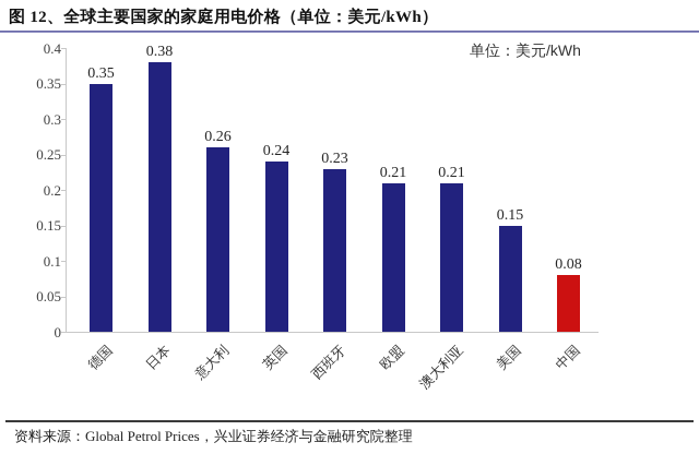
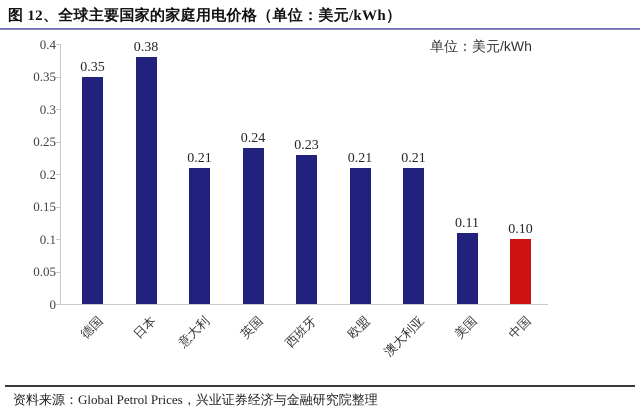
意大利: 0.26 -> 0.21
美国: 0.15 -> 0.11
中国: 0.08 -> 0.10
